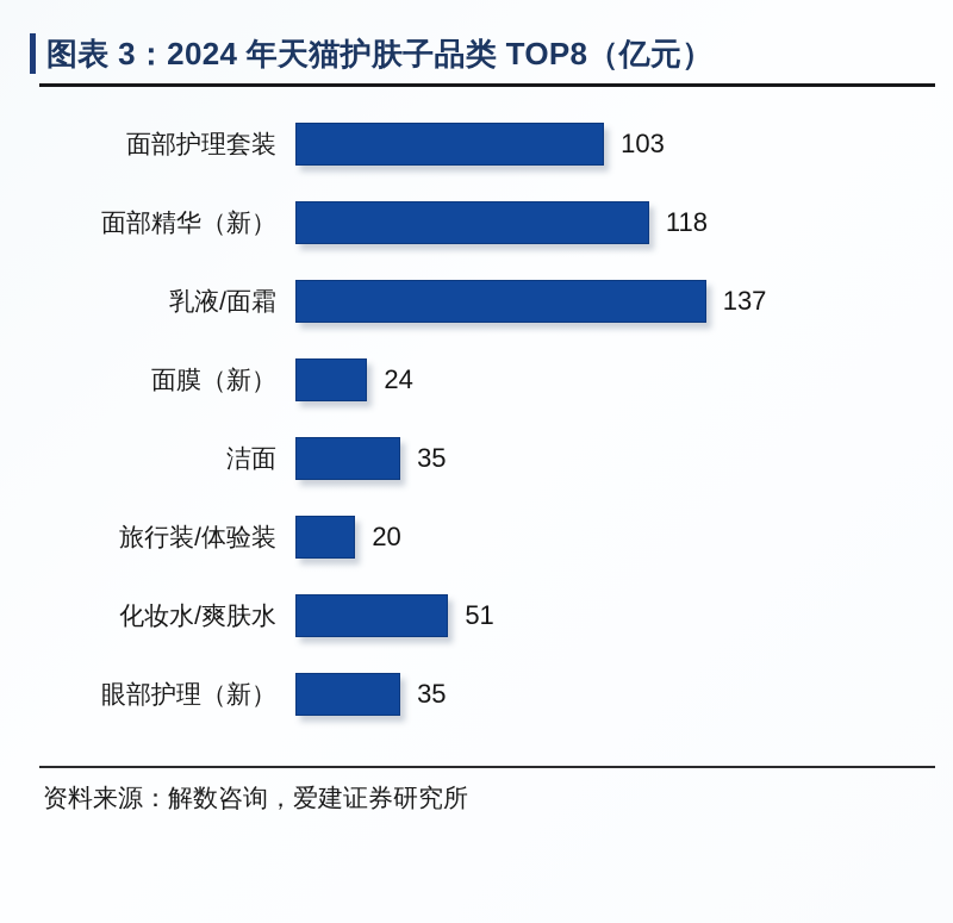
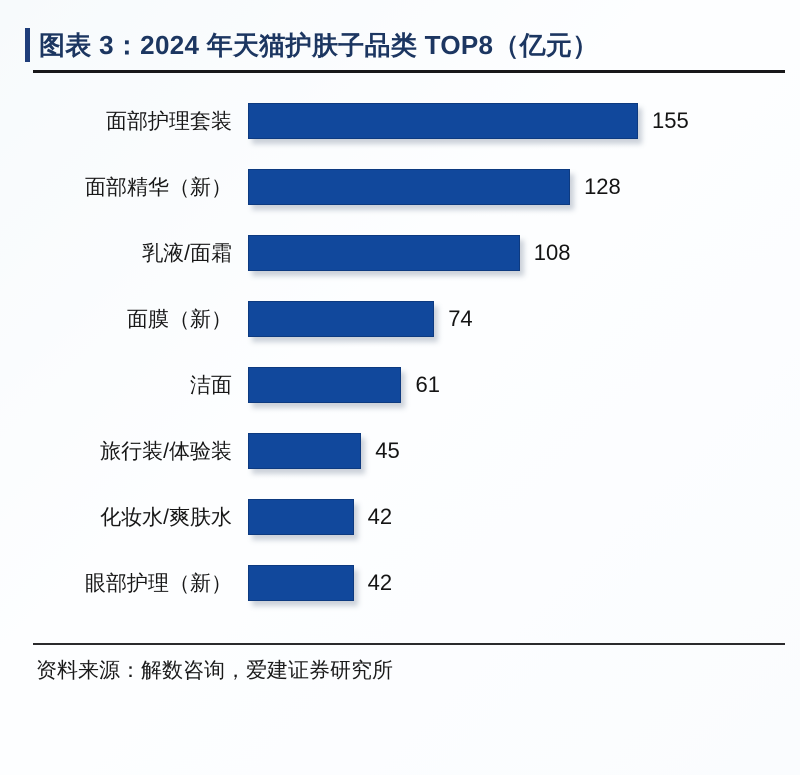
面部护理套装: 103 -> 155
面部精华（新）: 118 -> 128
乳液/面霜: 137 -> 108
面膜（新）: 24 -> 74
洁面: 35 -> 61
旅行装/体验装: 20 -> 45
化妆水/爽肤水: 51 -> 42
眼部护理（新）: 35 -> 42
